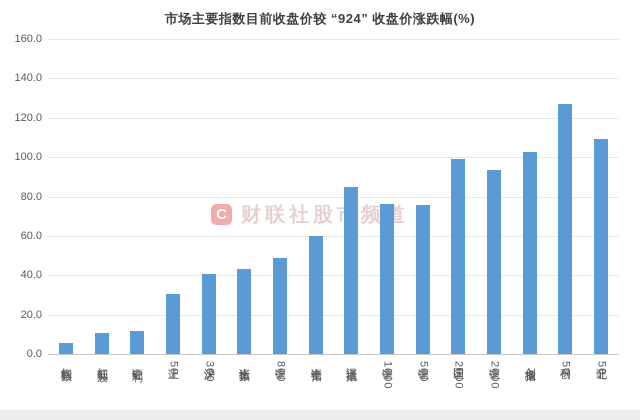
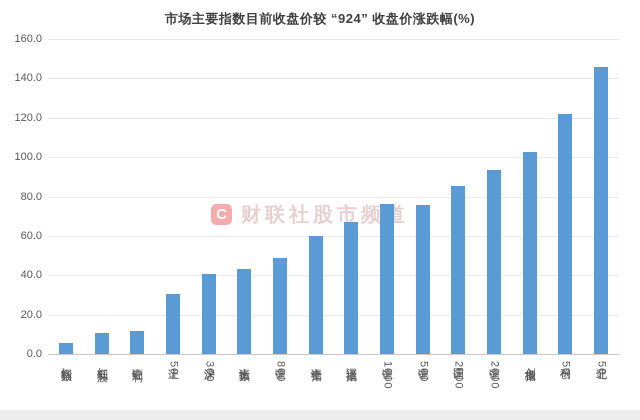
深证成指: 85 -> 67
国证2000: 99 -> 86
科创50: 127 -> 122
北证50: 109 -> 146
